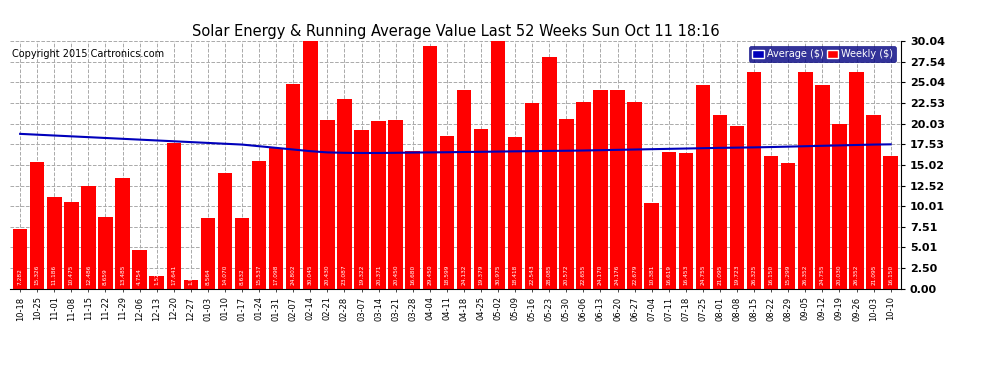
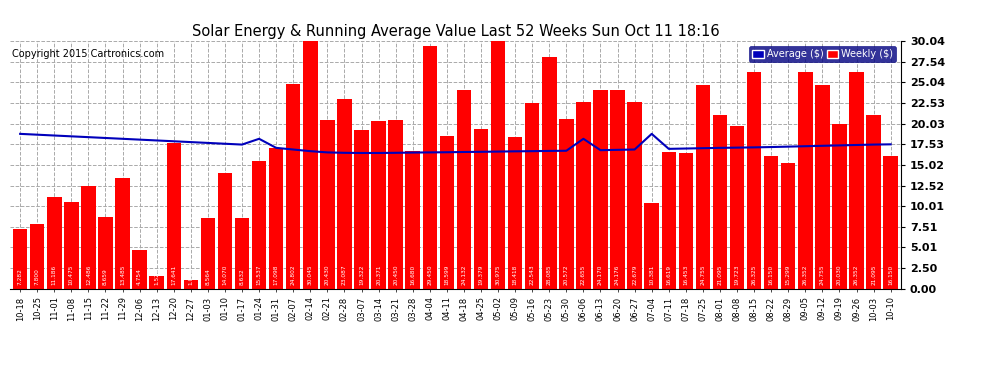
Weekly ($)/10-25: 15.3 -> 7.8
Average ($)/01-24: 17.3 -> 18.2
Average ($)/06-06: 16.8 -> 18.2
Average ($)/07-04: 16.9 -> 18.8
